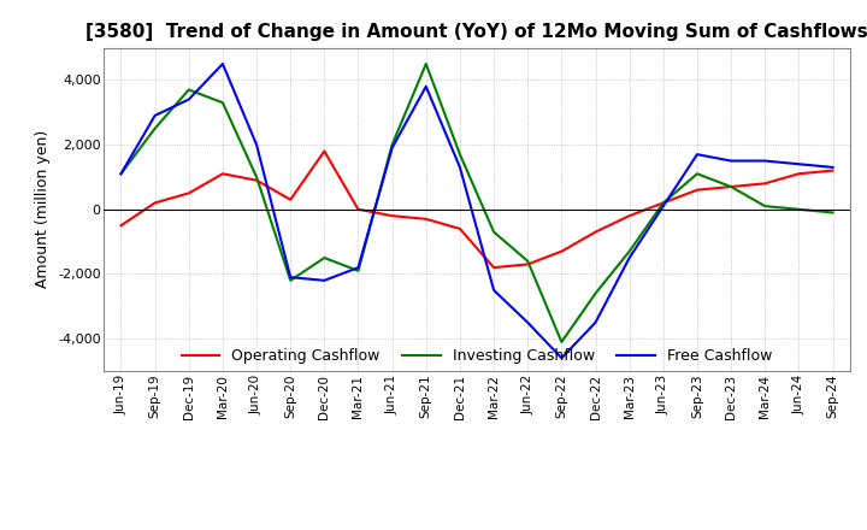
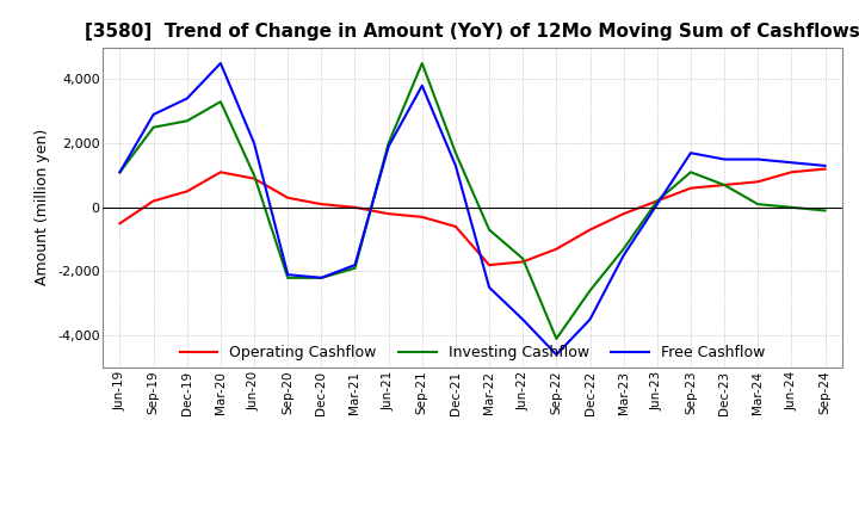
Investing Cashflow/Dec-19: 3,700 -> 2,700
Operating Cashflow/Dec-20: 1,800 -> 100
Investing Cashflow/Dec-20: -1,500 -> -2,200
